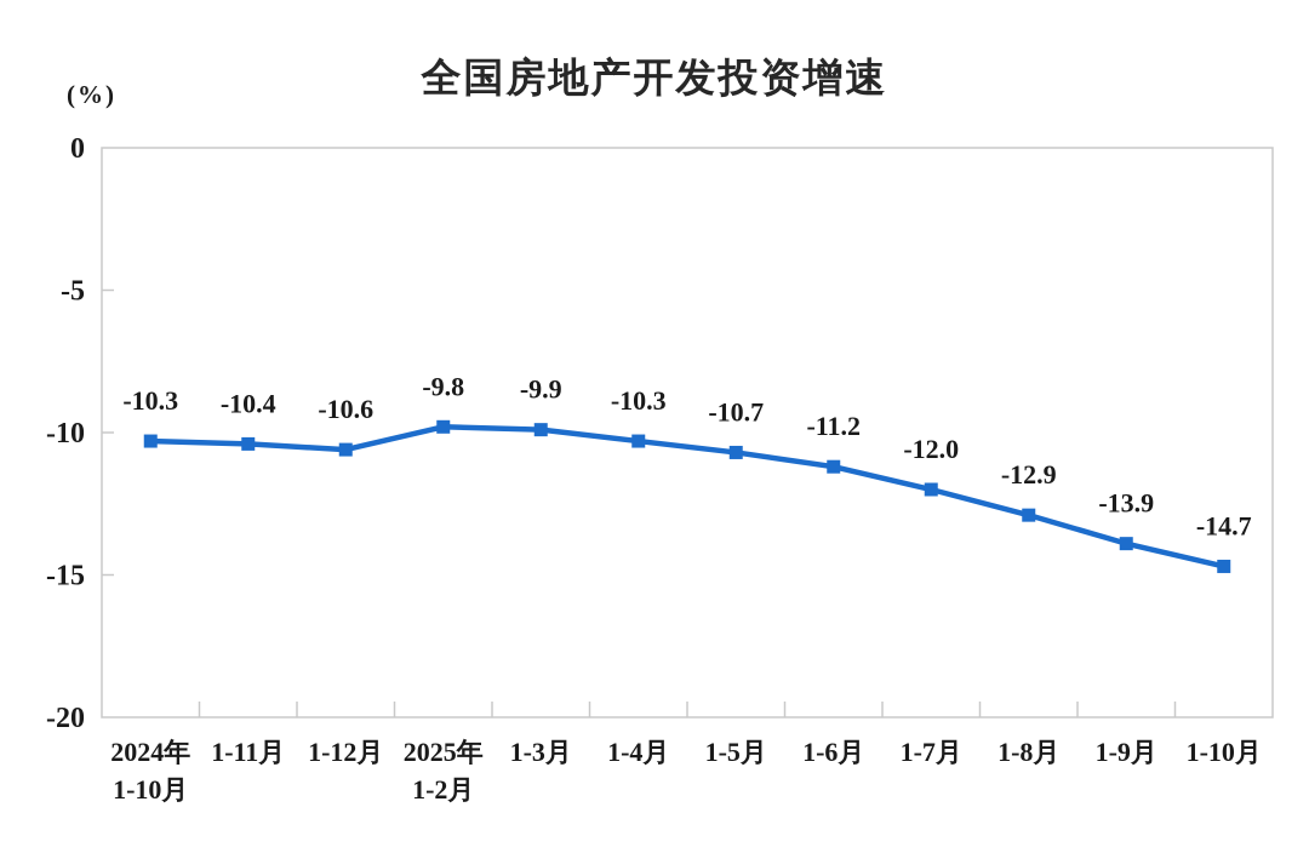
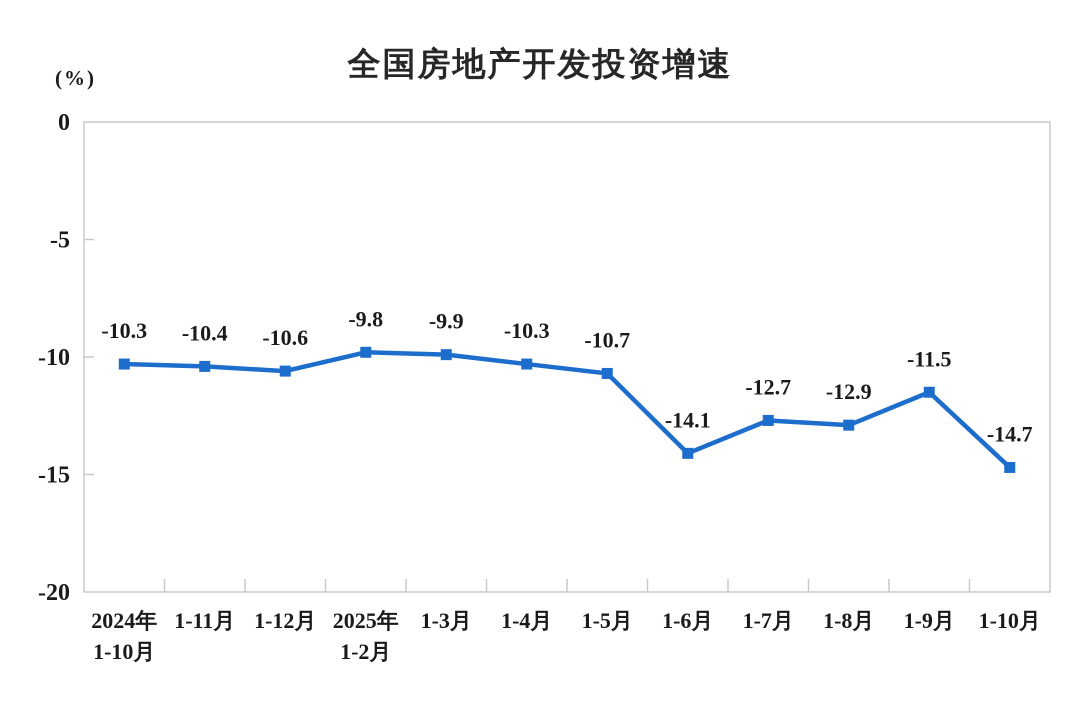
1-6月: -11.2 -> -14.1
1-7月: -12.0 -> -12.7
1-9月: -13.9 -> -11.5
